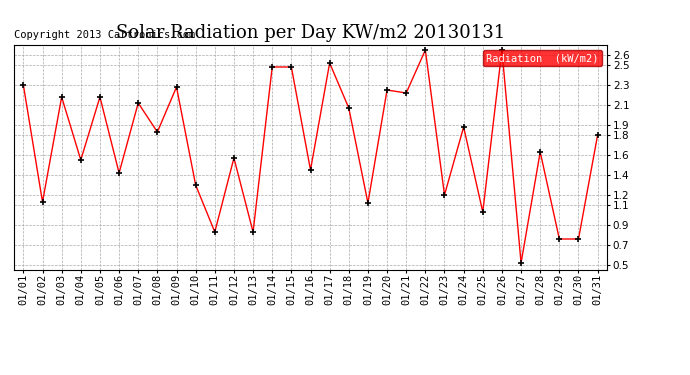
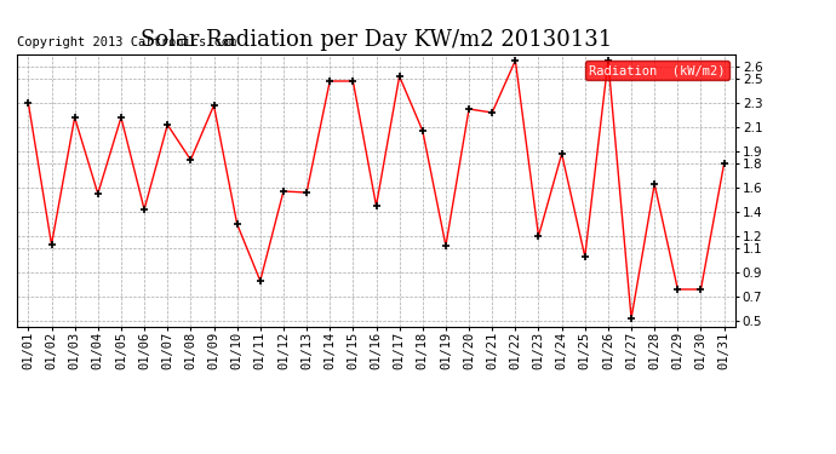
01/13: 0.83 -> 1.56
